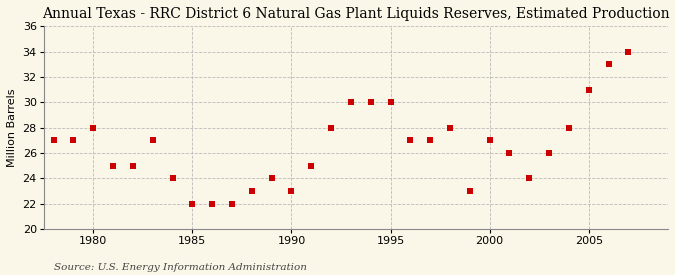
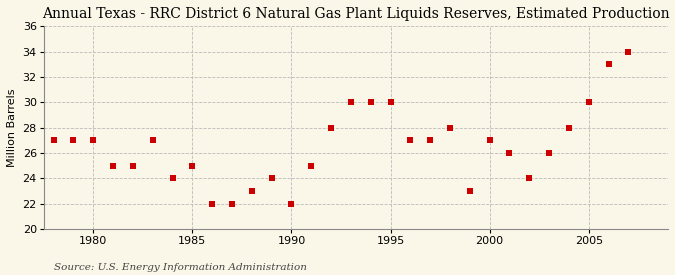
1980: 28 -> 27
1985: 22 -> 25
1990: 23 -> 22
2005: 31 -> 30
